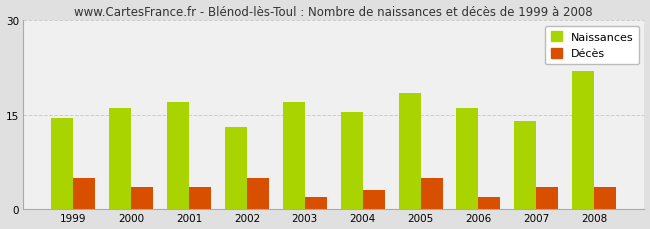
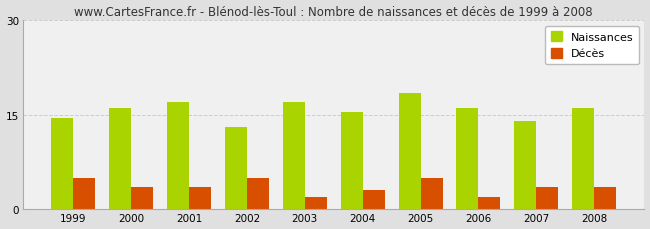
Naissances/2008: 22.0 -> 16.0
